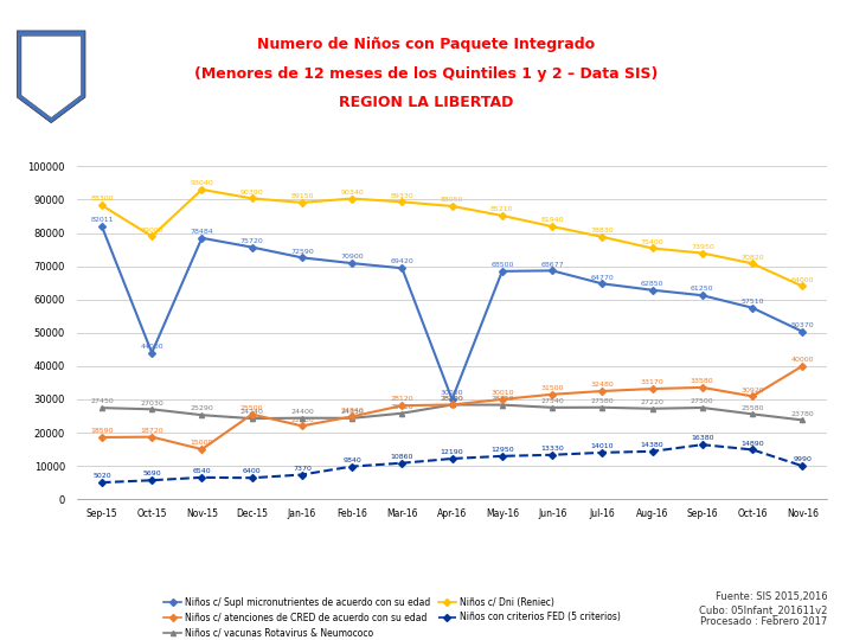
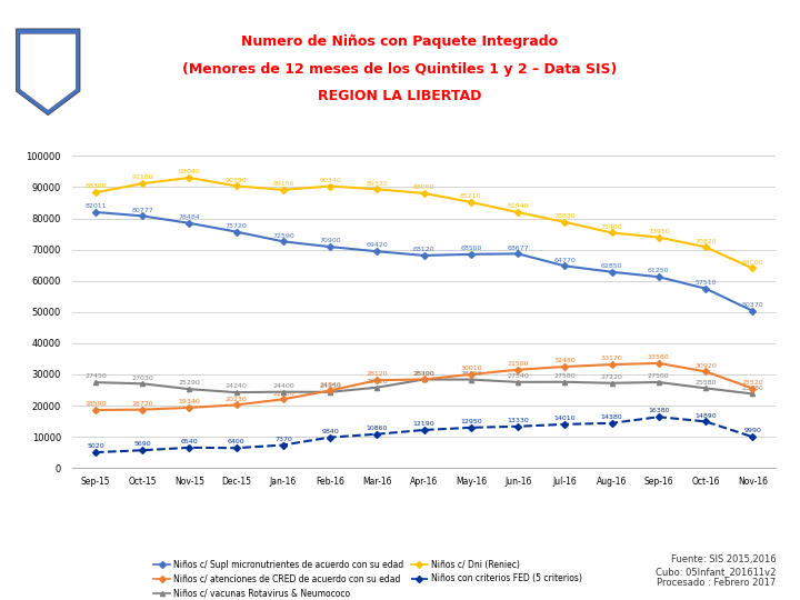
Niños c/ Supl micronutrientes de acuerdo con su edad/Oct-15: 44000 -> 80800
Niños c/ Dni (Reniec)/Oct-15: 79000 -> 91200
Niños c/ atenciones de CRED de acuerdo con su edad/Nov-15: 15000 -> 19300
Niños c/ atenciones de CRED de acuerdo con su edad/Dec-15: 25500 -> 20200
Niños c/ Supl micronutrientes de acuerdo con su edad/Apr-16: 30000 -> 68100
Niños c/ atenciones de CRED de acuerdo con su edad/Nov-16: 40000 -> 25500
